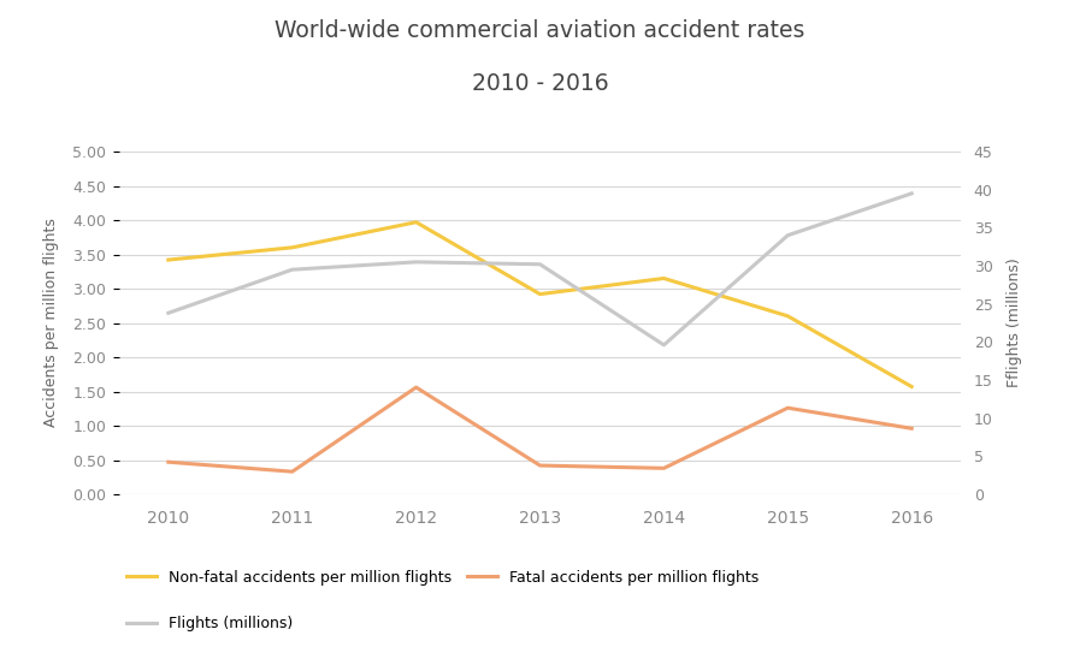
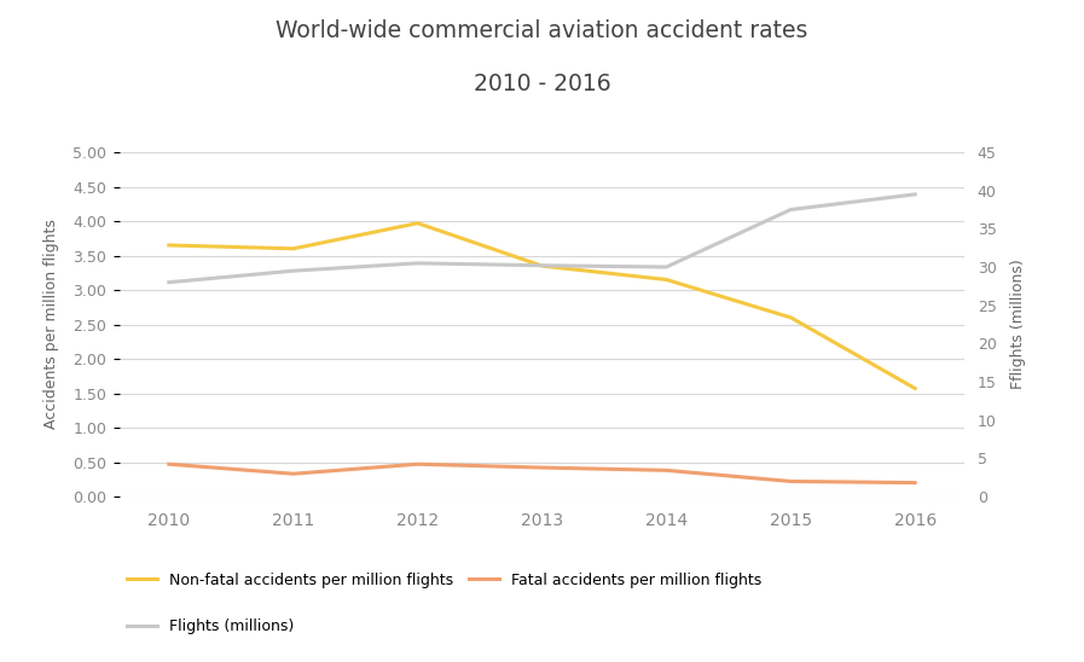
Non-fatal accidents per million flights/2010: 3.42 -> 3.65
Flights (millions)/2010: 23.8 -> 28.0
Fatal accidents per million flights/2012: 1.56 -> 0.47
Non-fatal accidents per million flights/2013: 2.92 -> 3.35
Flights (millions)/2014: 19.6 -> 30.0
Fatal accidents per million flights/2015: 1.26 -> 0.22
Flights (millions)/2015: 34.0 -> 37.5
Fatal accidents per million flights/2016: 0.96 -> 0.20
